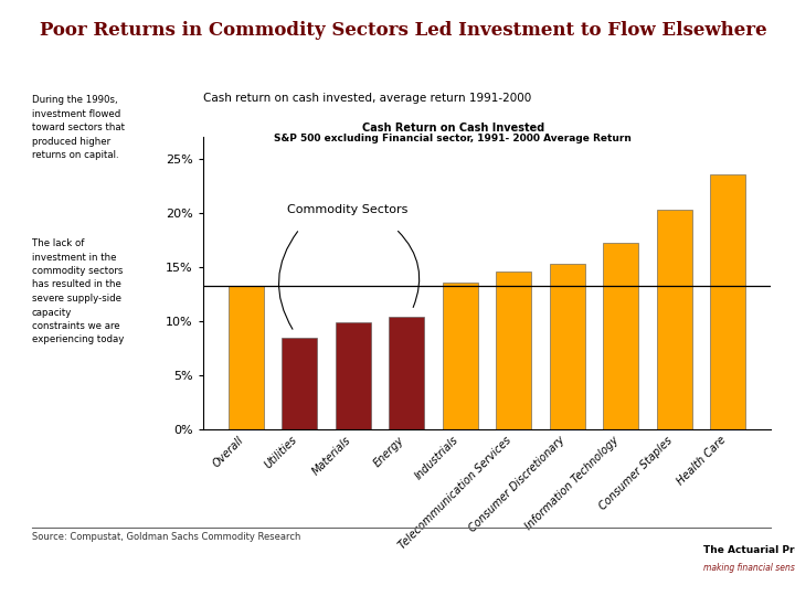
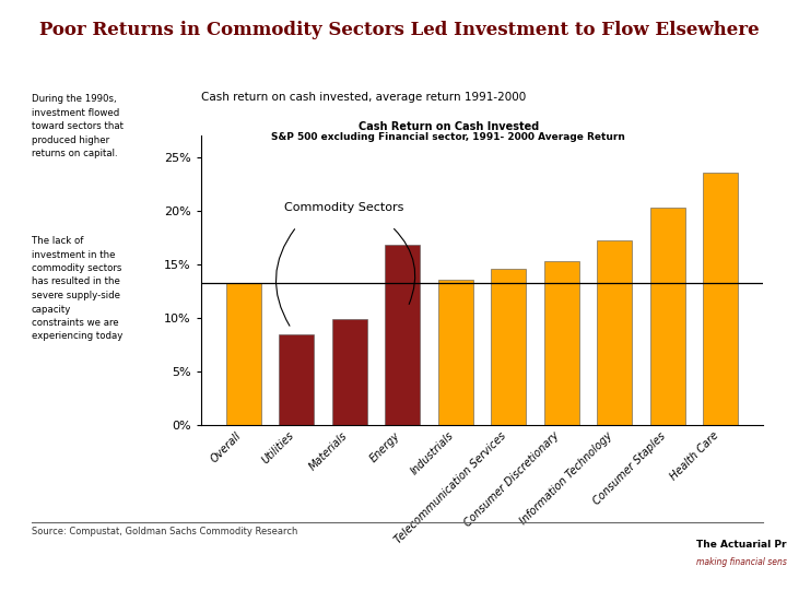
Energy: 10.4% -> 16.8%
